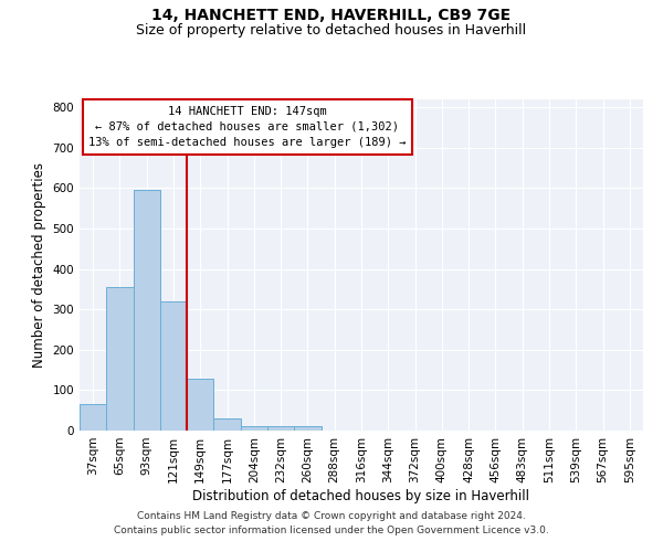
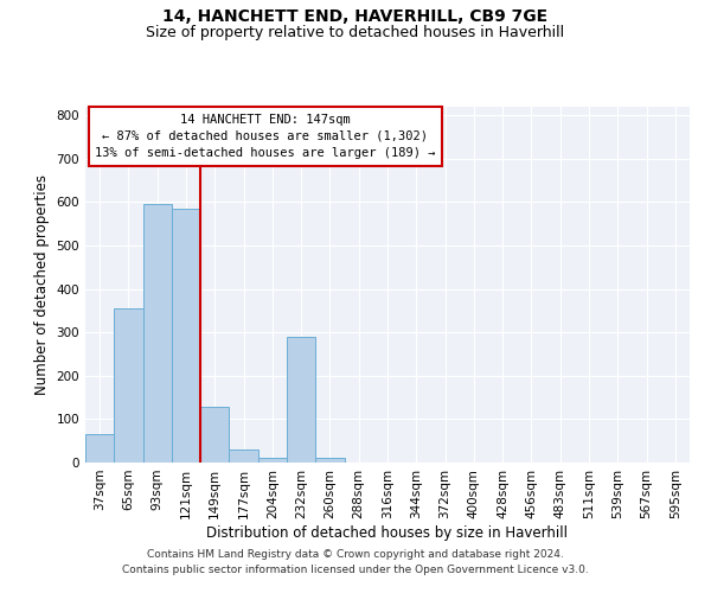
121sqm: 320 -> 585
232sqm: 10 -> 290
